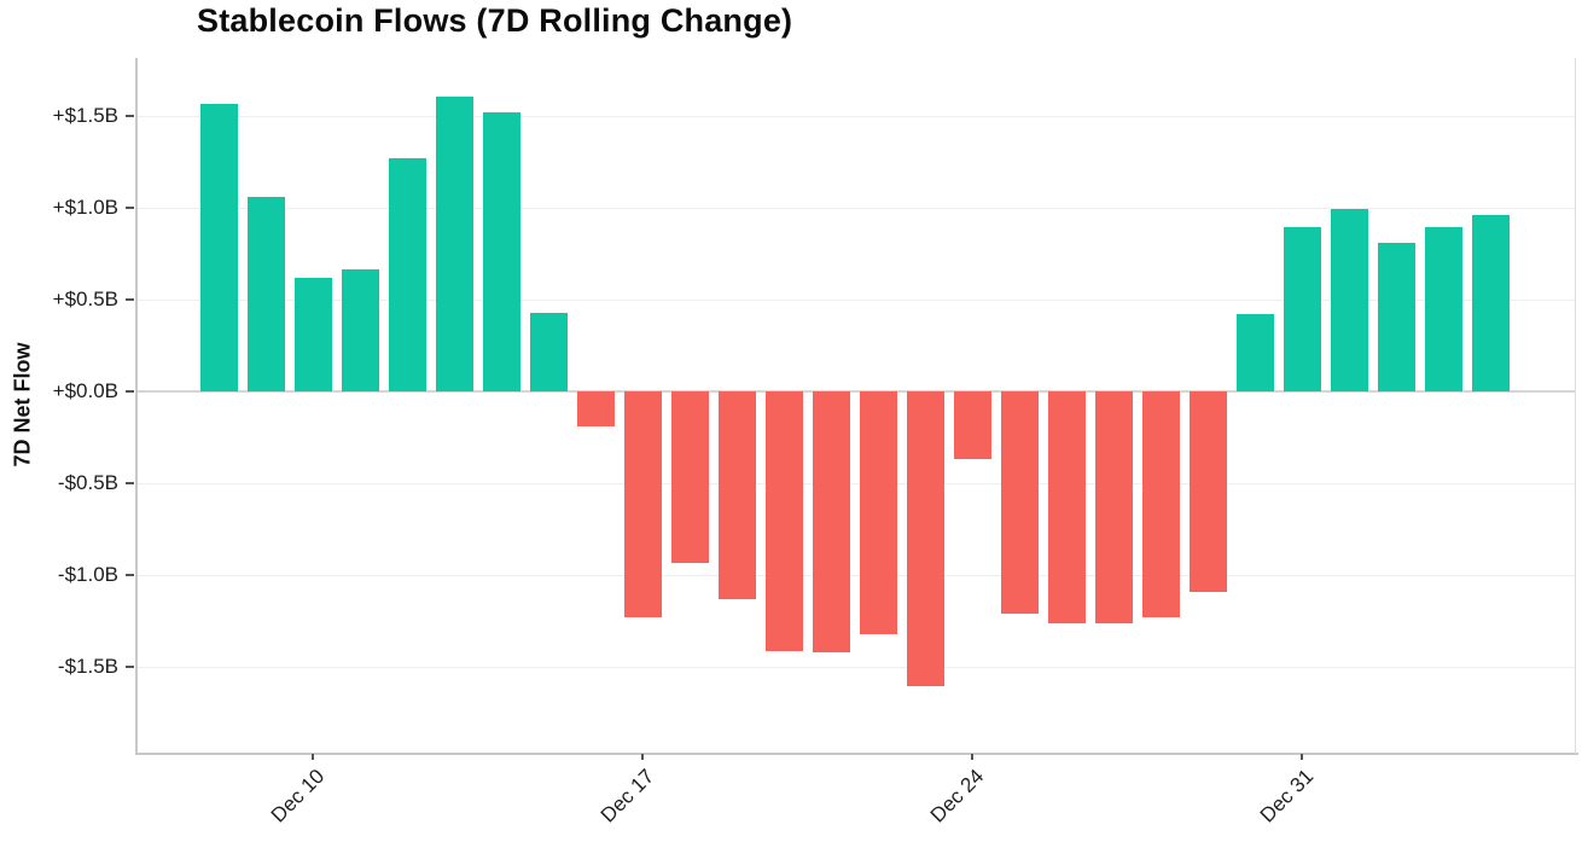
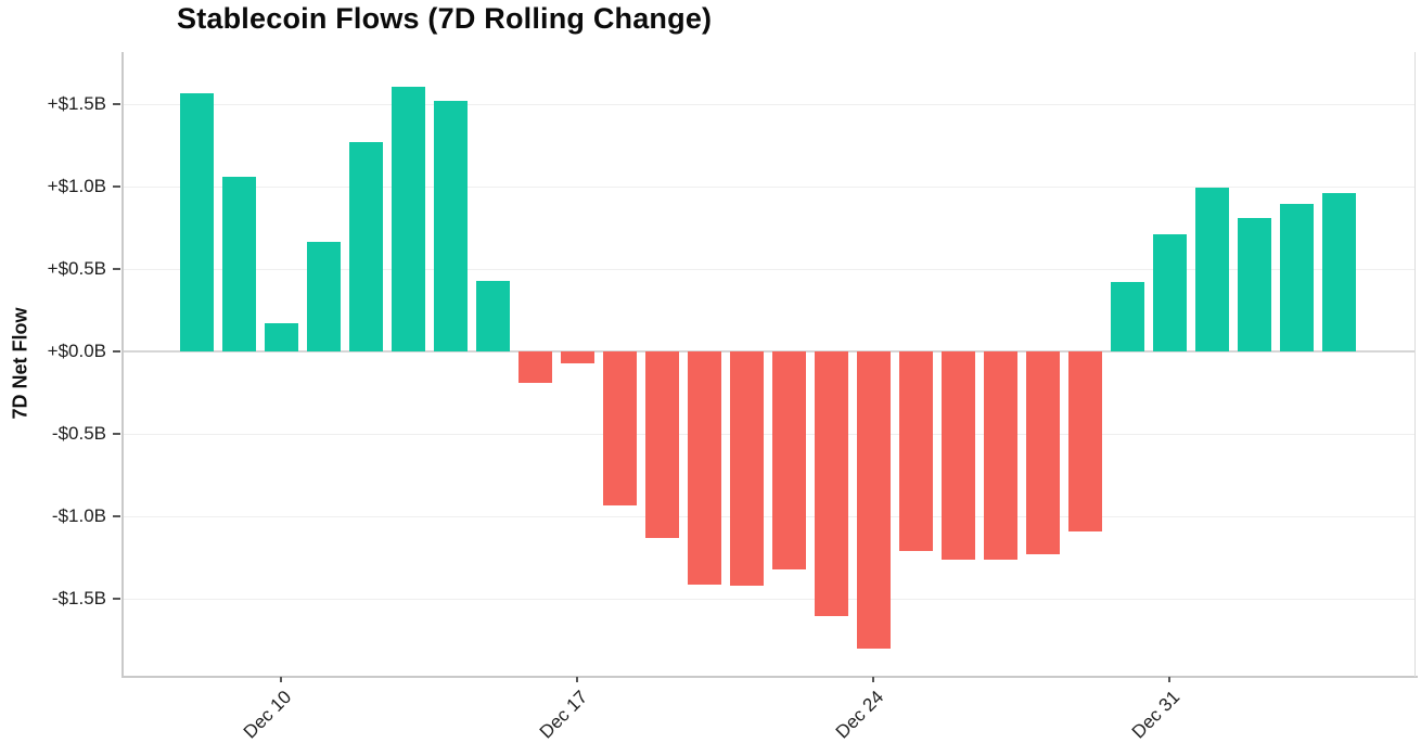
Dec 10: $0.62B -> $0.17B
Dec 17: -$1.23B -> -$0.07B
Dec 24: -$0.37B -> -$1.80B
Dec 31: $0.89B -> $0.71B
